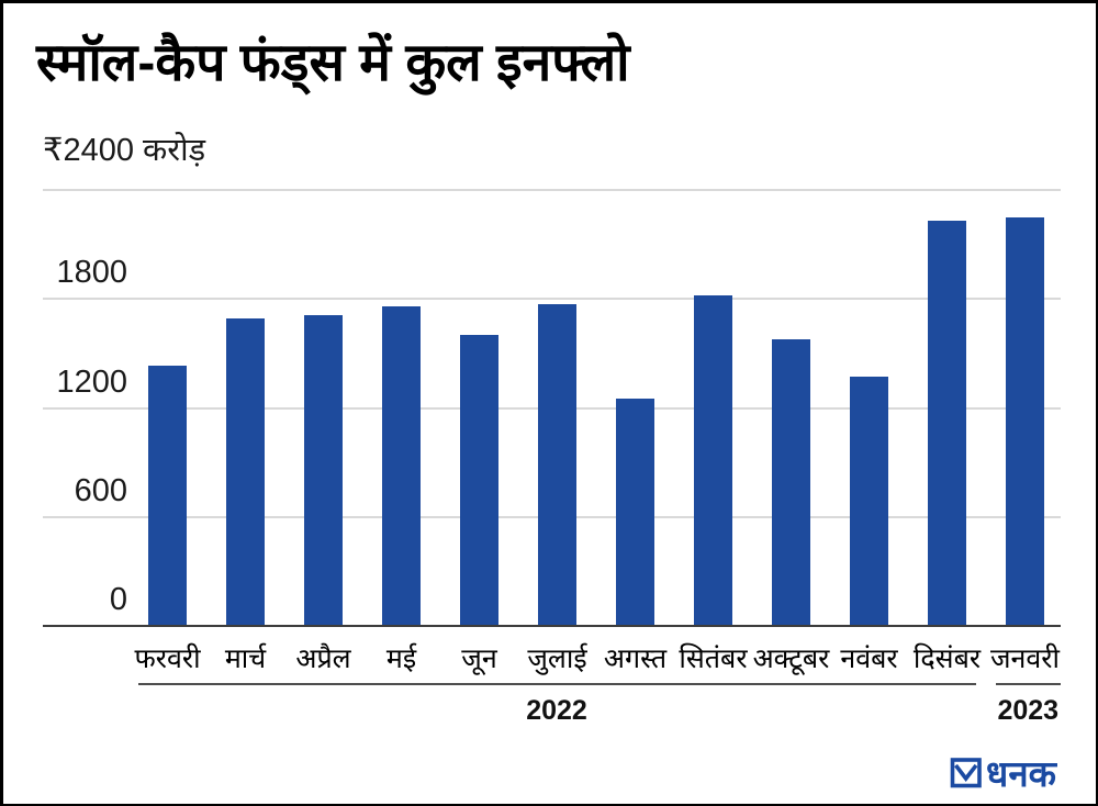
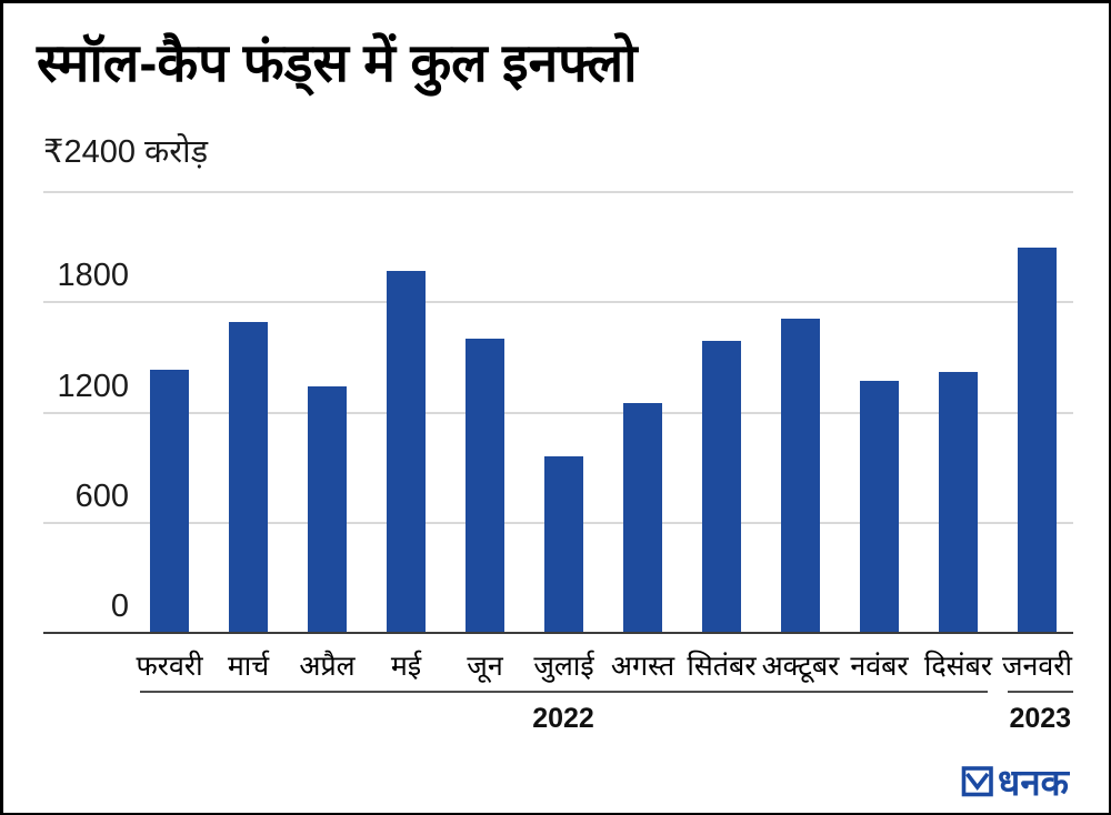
अप्रैल: 1710 -> 1340
मई: 1760 -> 1970
जुलाई: 1770 -> 960
सितंबर: 1820 -> 1590
अक्टूबर: 1580 -> 1710
दिसंबर: 2230 -> 1420
जनवरी: 2250 -> 2100
